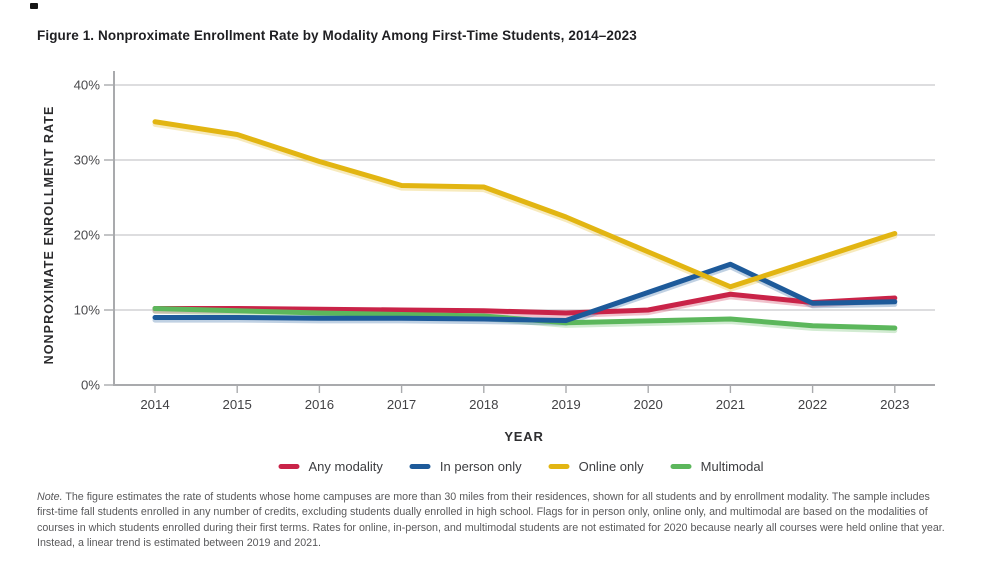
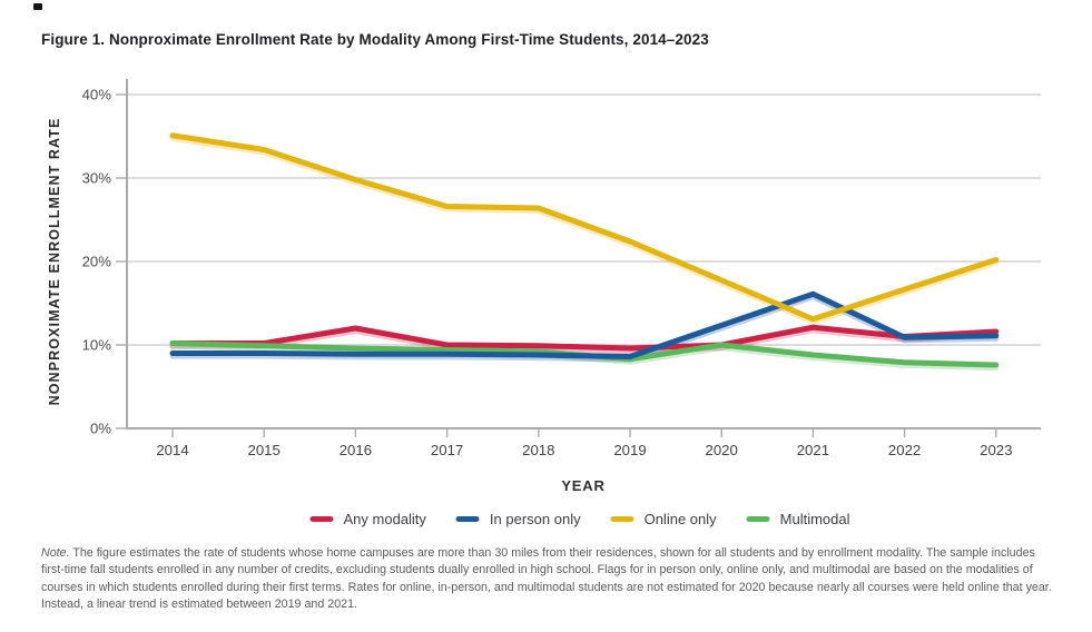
Any modality/2016: 10% -> 12%
Multimodal/2020: 9% -> 10%
